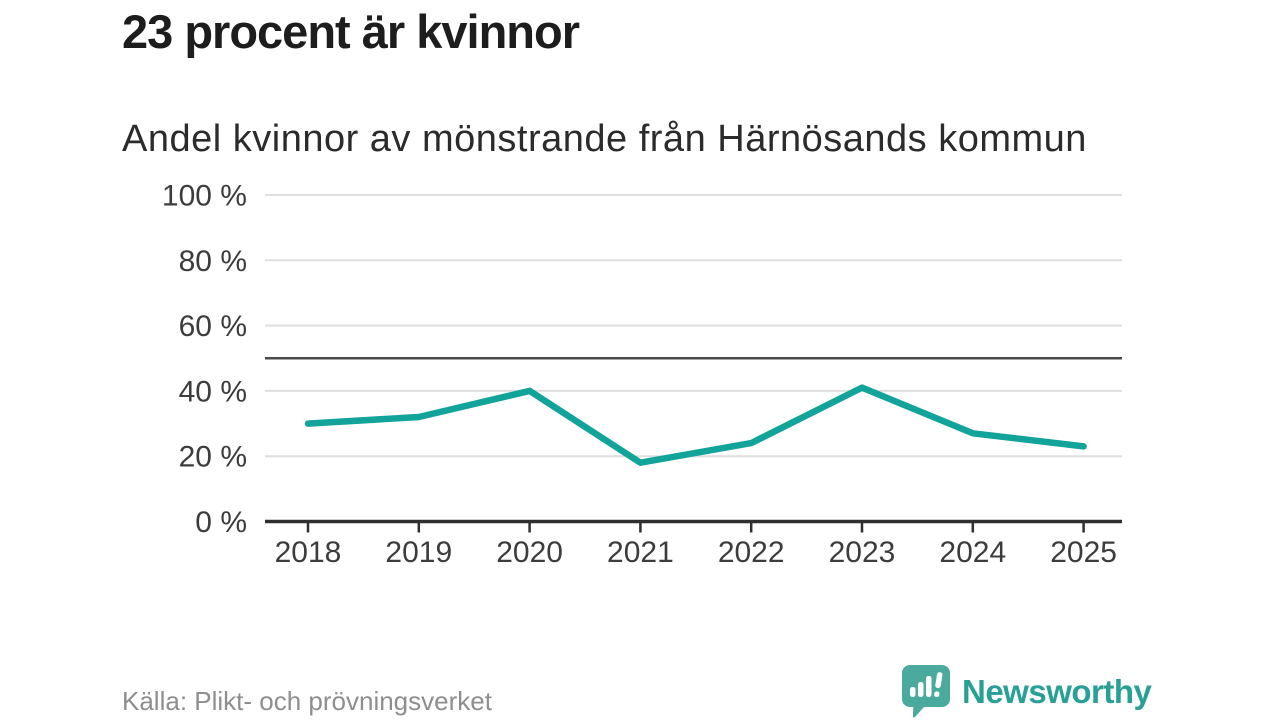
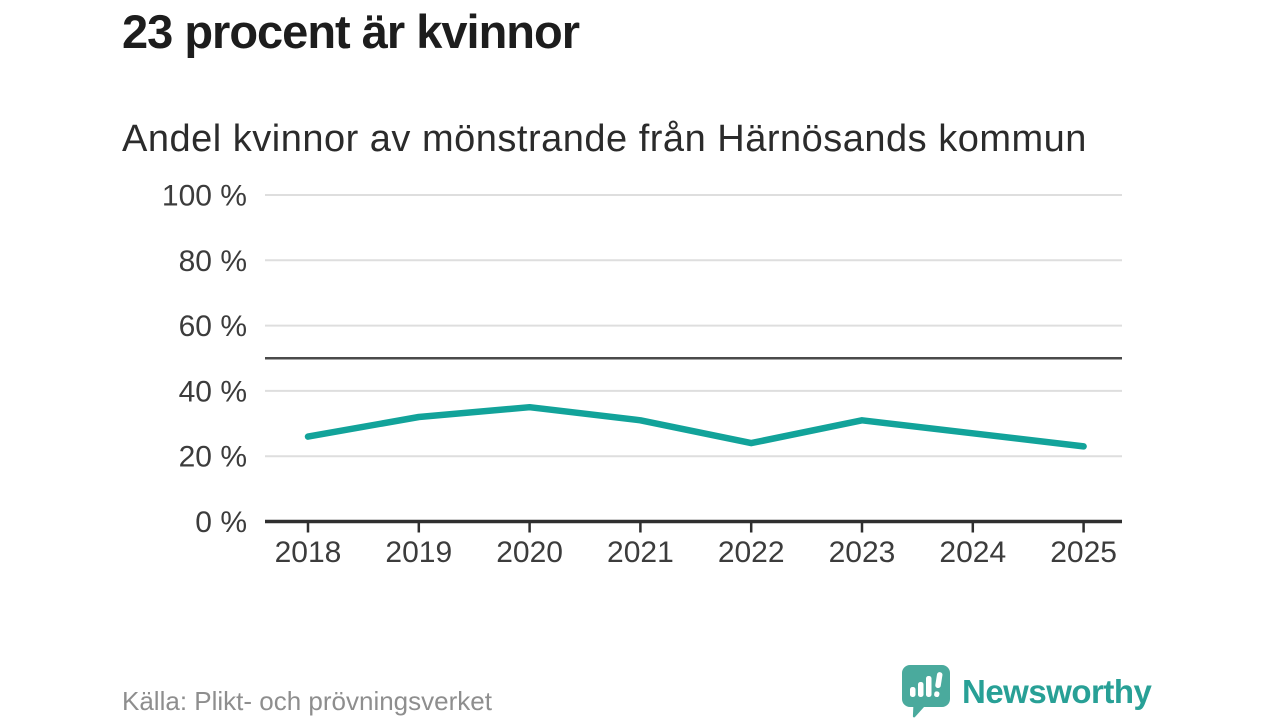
2018: 30% -> 26%
2020: 40% -> 35%
2021: 18% -> 31%
2023: 41% -> 31%
